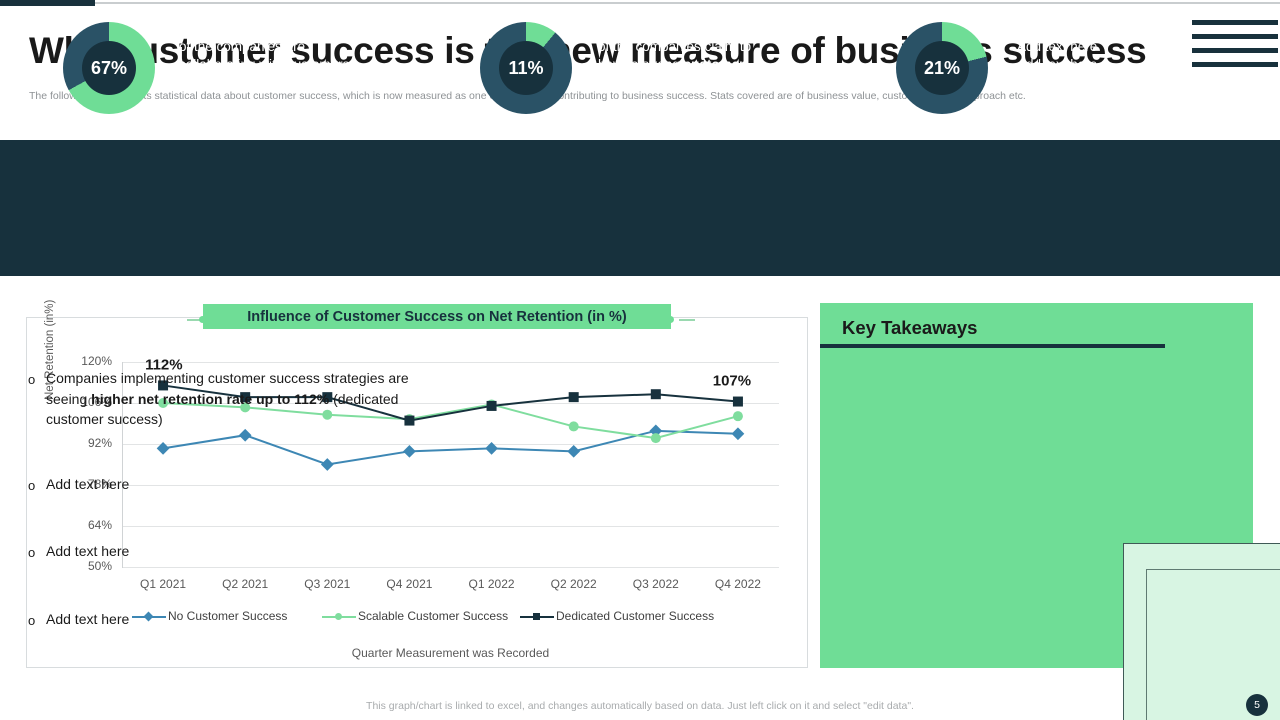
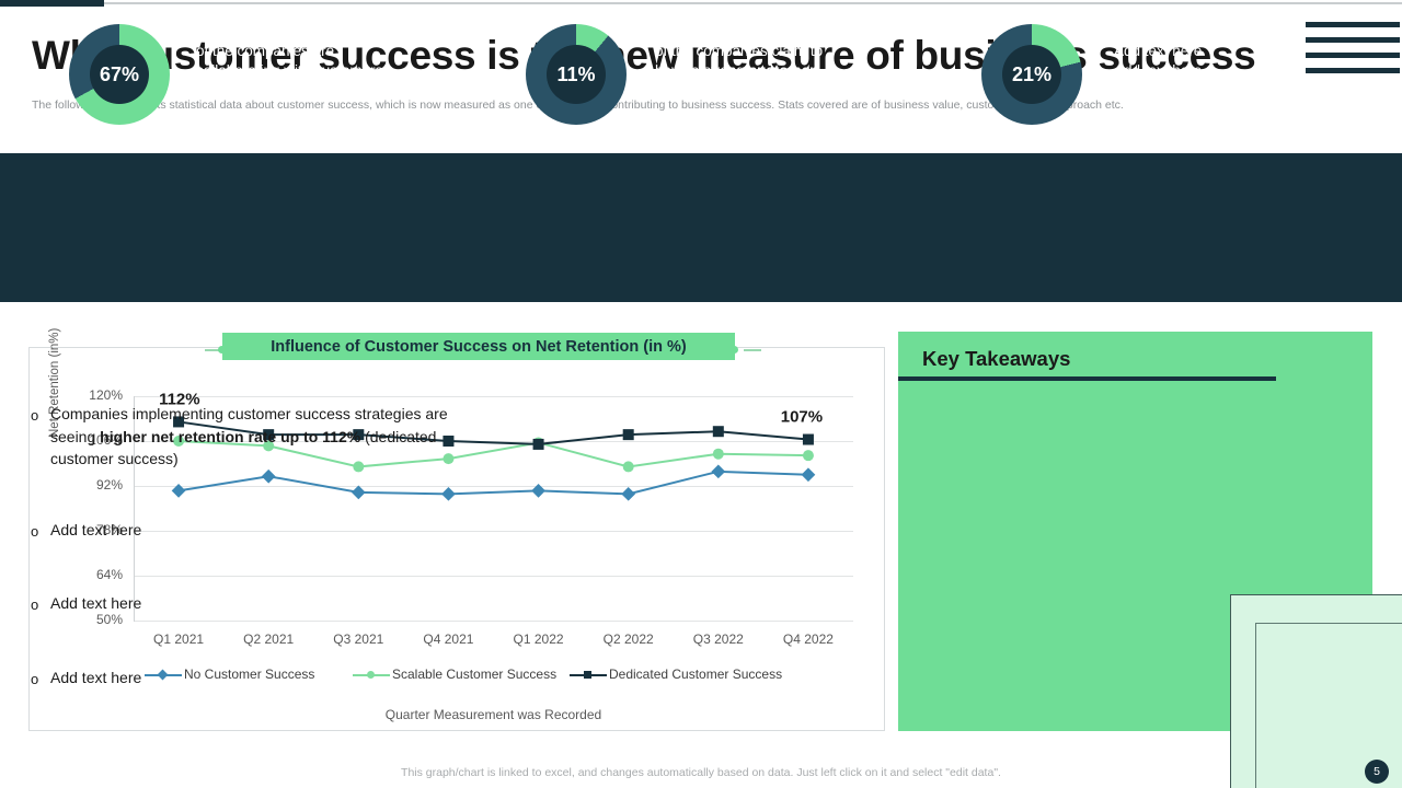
No Customer Success/Q3 2021: 85% -> 90%
Scalable Customer Success/Q3 2021: 102% -> 98%
Dedicated Customer Success/Q4 2021: 100% -> 106%
Scalable Customer Success/Q3 2022: 94% -> 102%
